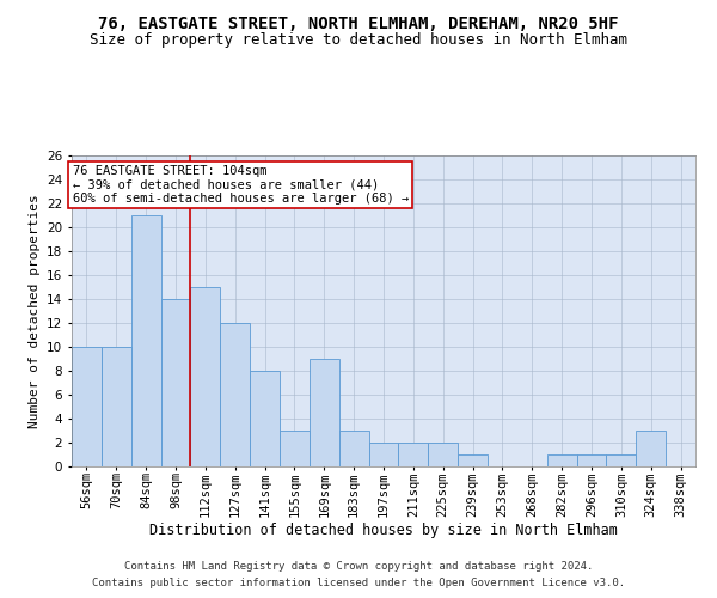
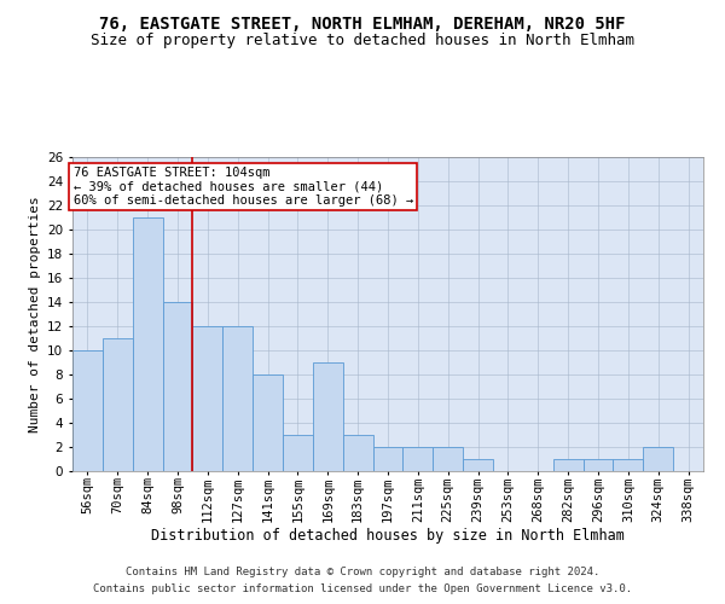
70sqm: 10 -> 11
112sqm: 15 -> 12
324sqm: 3 -> 2
